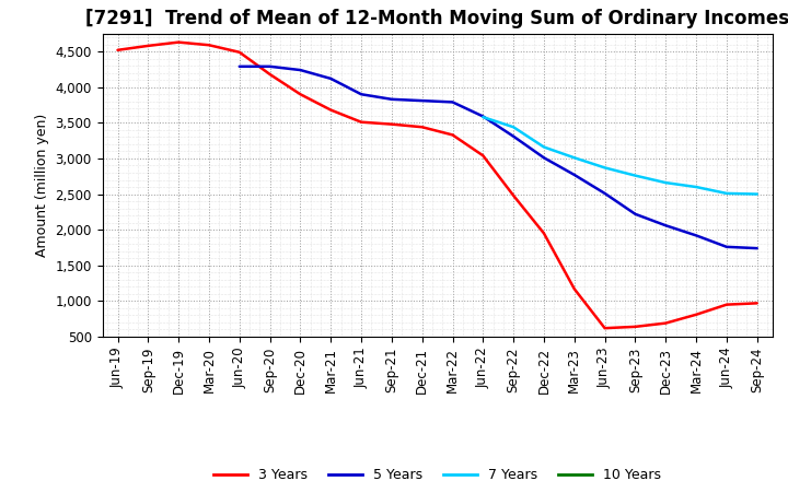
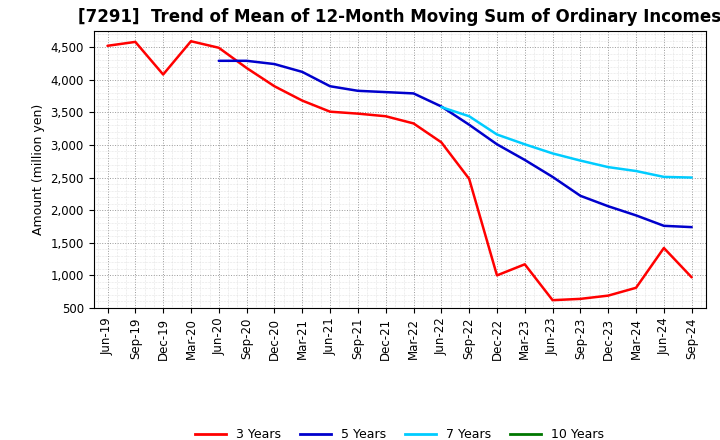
3 Years/Dec-19: 4,630 -> 4,080
3 Years/Dec-22: 1,950 -> 1,000
3 Years/Jun-24: 950 -> 1,420
